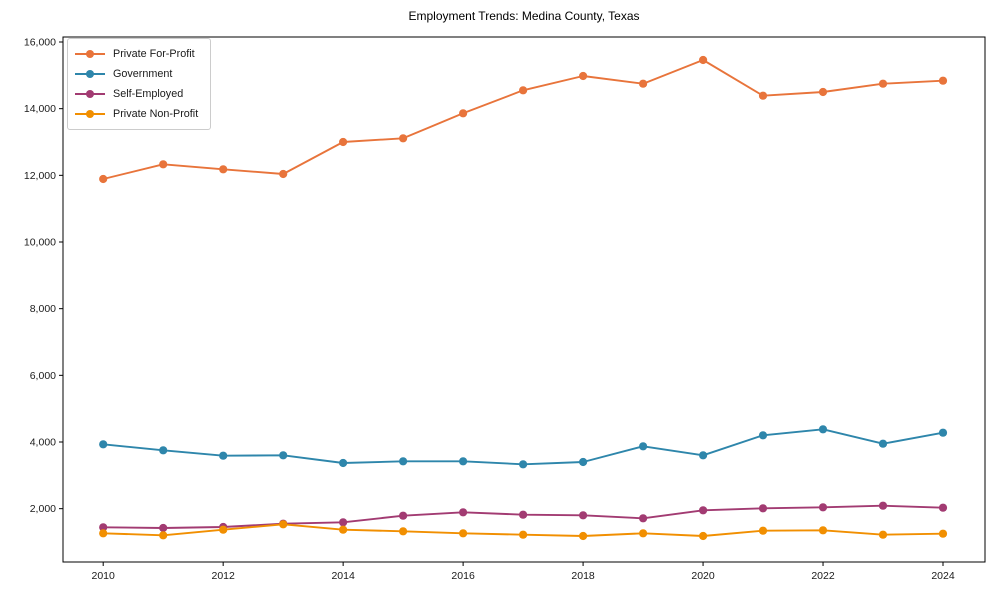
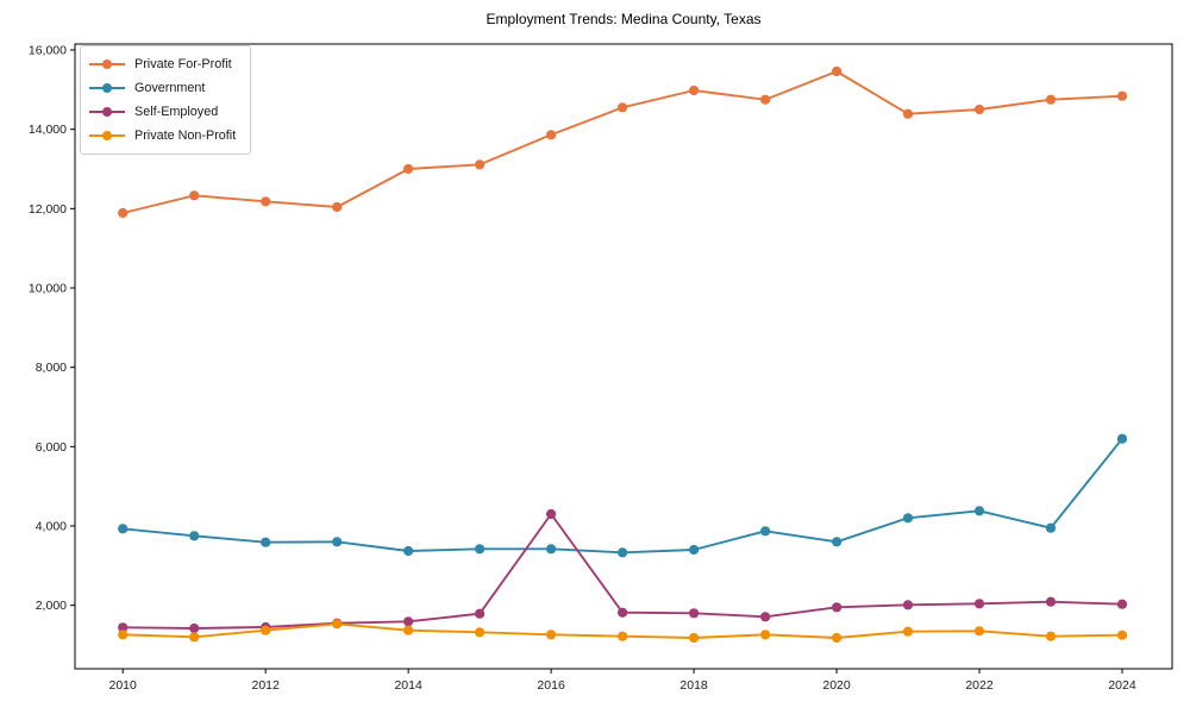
Self-Employed/2016: 1900 -> 4300
Government/2024: 4300 -> 6200
